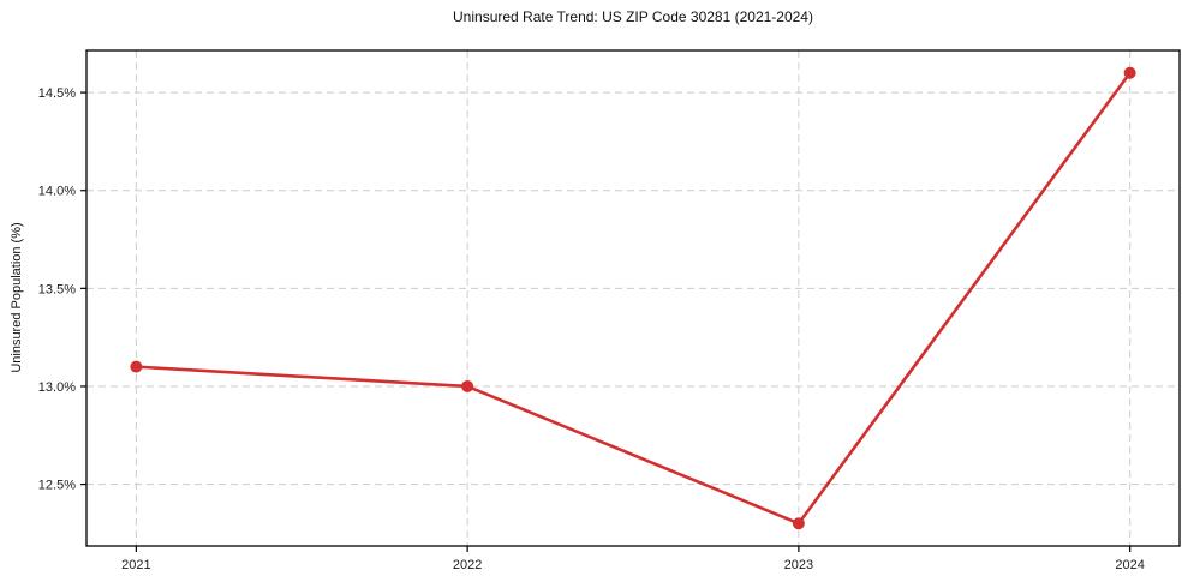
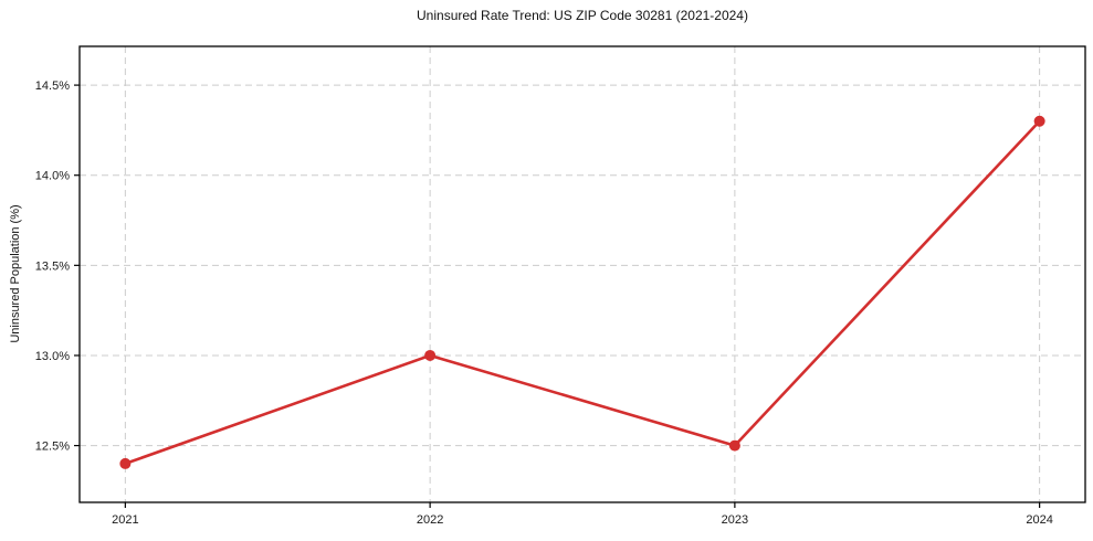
2021: 13.1% -> 12.4%
2023: 12.3% -> 12.5%
2024: 14.6% -> 14.3%
